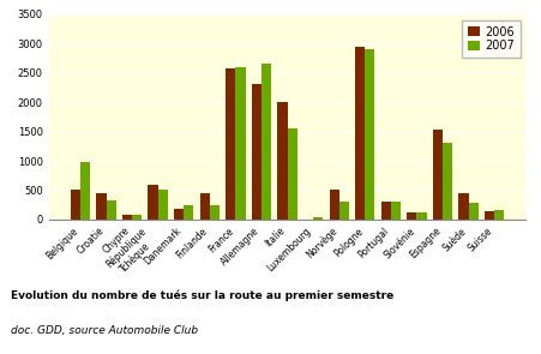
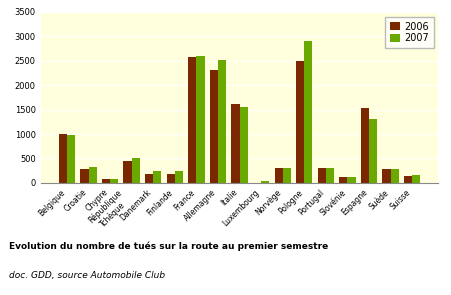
2006/Belgique: 500 -> 1000
2006/Croatie: 450 -> 290
2006/République Tchèque: 600 -> 450
2006/Finlande: 450 -> 180
2007/Allemagne: 2650 -> 2510
2006/Italie: 2000 -> 1620
2006/Norvège: 500 -> 300
2006/Pologne: 2950 -> 2500
2006/Suède: 450 -> 280
